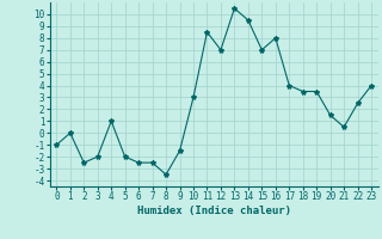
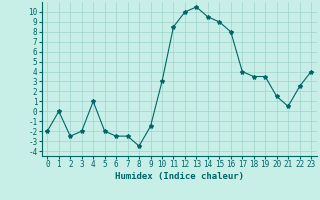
0: -1.0 -> -2.0
12: 7.0 -> 10.0
15: 7.0 -> 9.0
